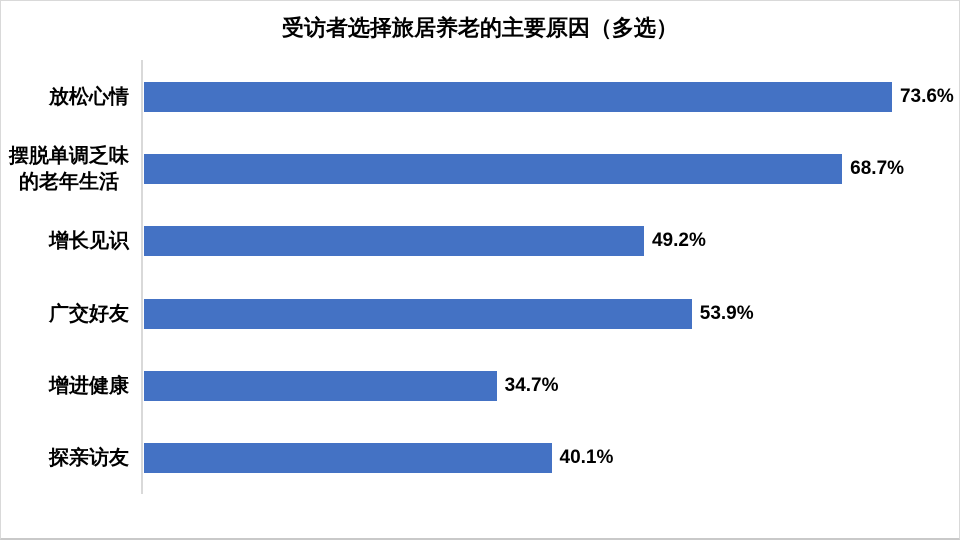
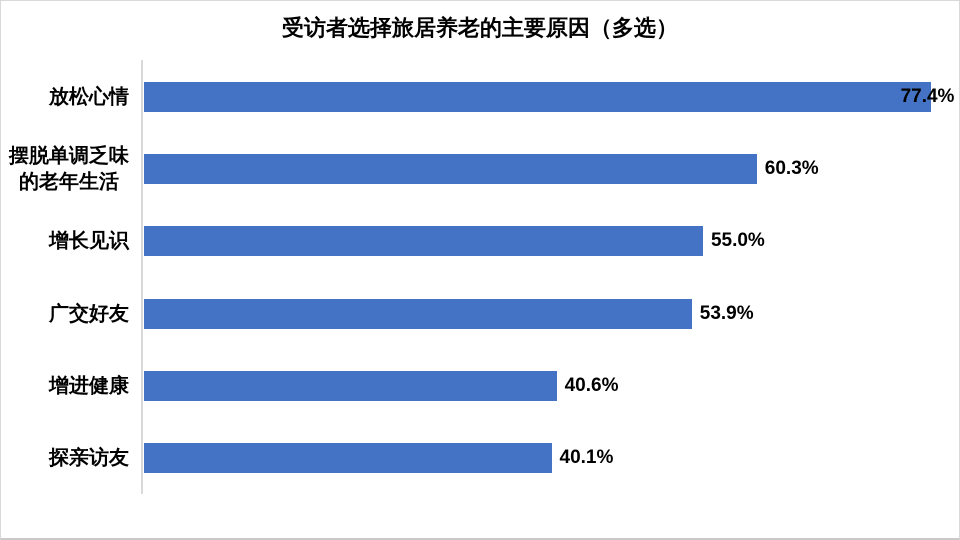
放松心情: 73.6% -> 77.4%
摆脱单调乏味的老年生活: 68.7% -> 60.3%
增长见识: 49.2% -> 55.0%
增进健康: 34.7% -> 40.6%
